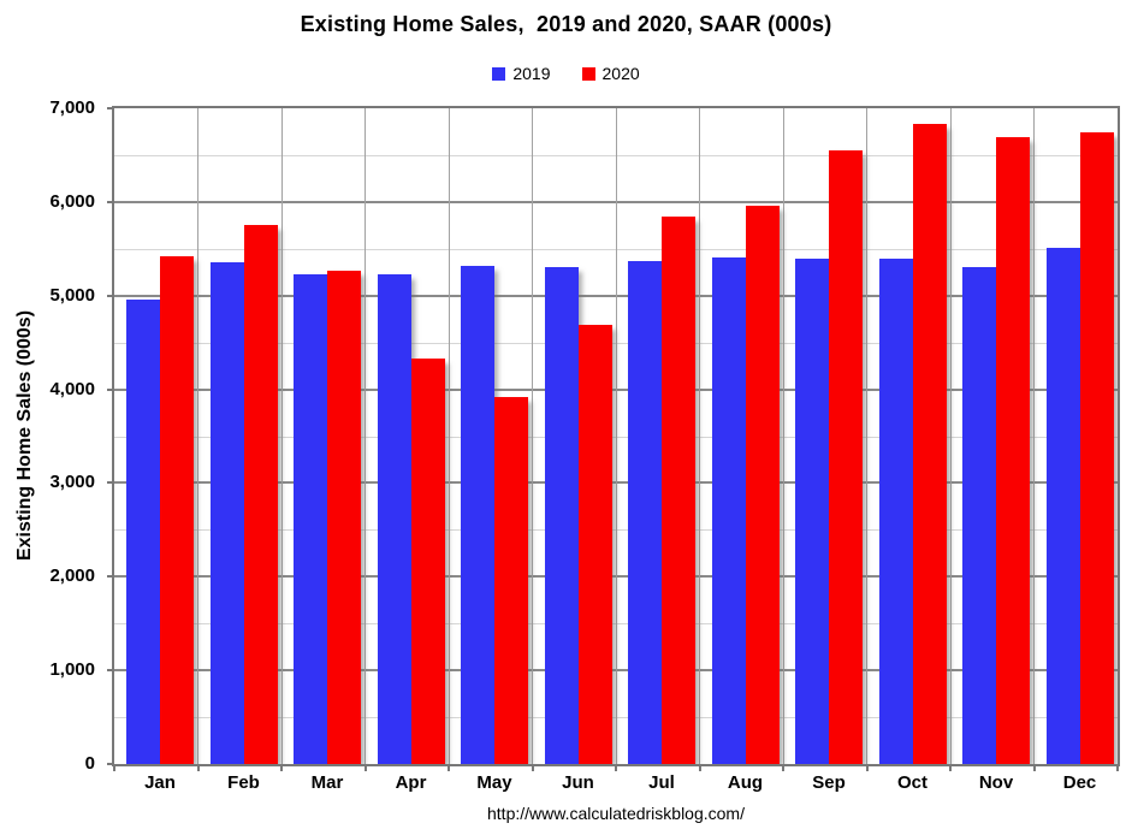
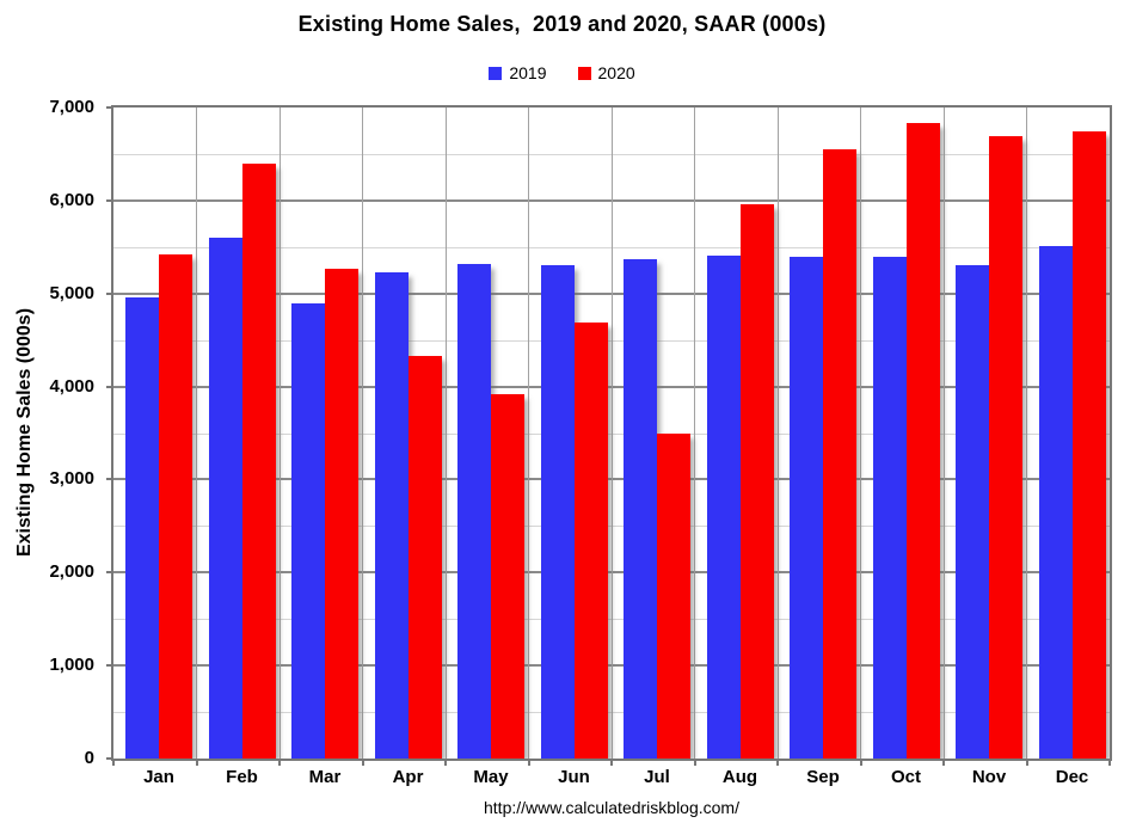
2019/Feb: 5400 -> 5600
2020/Feb: 5800 -> 6400
2019/Mar: 5200 -> 4900
2020/Jul: 5800 -> 3500
